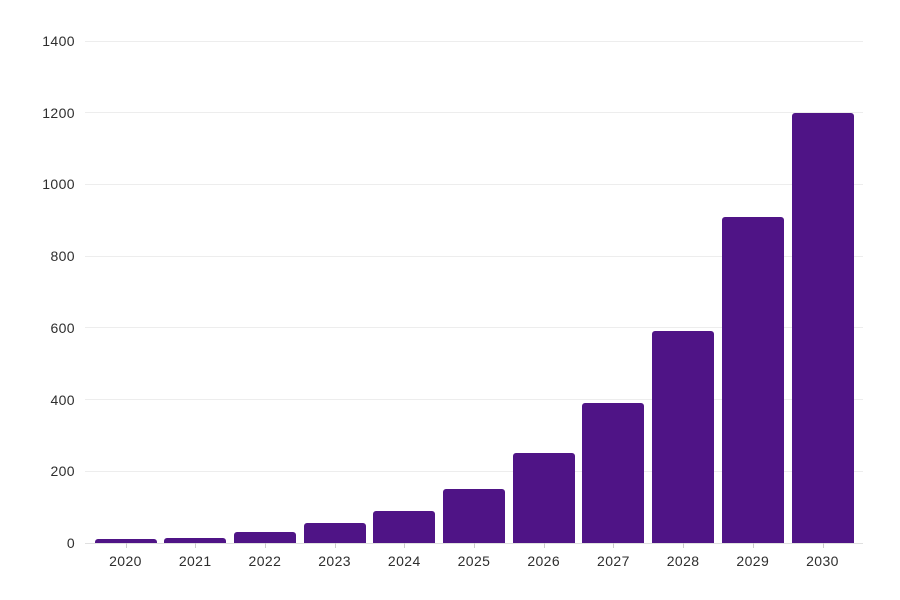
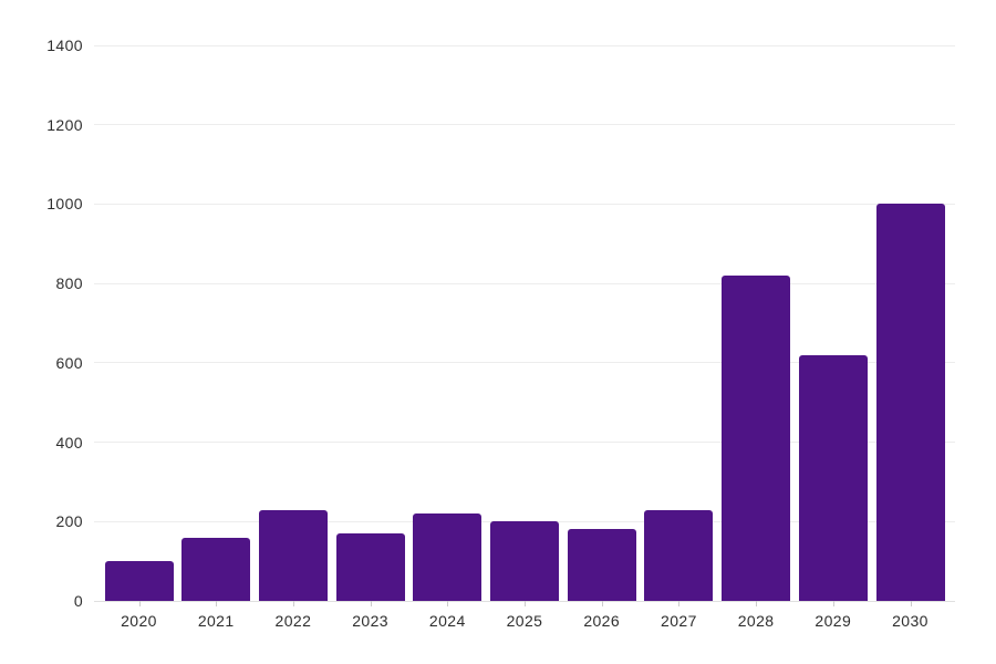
2020: 10 -> 100
2021: 20 -> 160
2022: 30 -> 230
2023: 60 -> 170
2024: 90 -> 220
2025: 150 -> 200
2026: 250 -> 180
2027: 390 -> 230
2028: 590 -> 820
2029: 910 -> 620
2030: 1200 -> 1000
